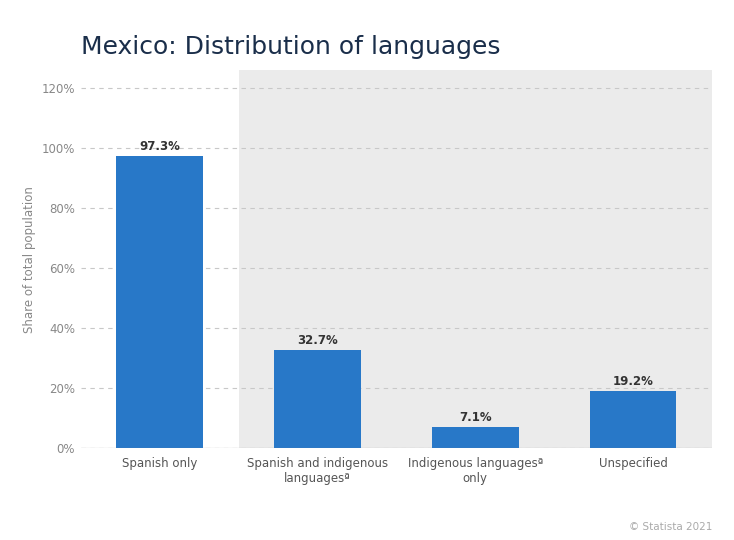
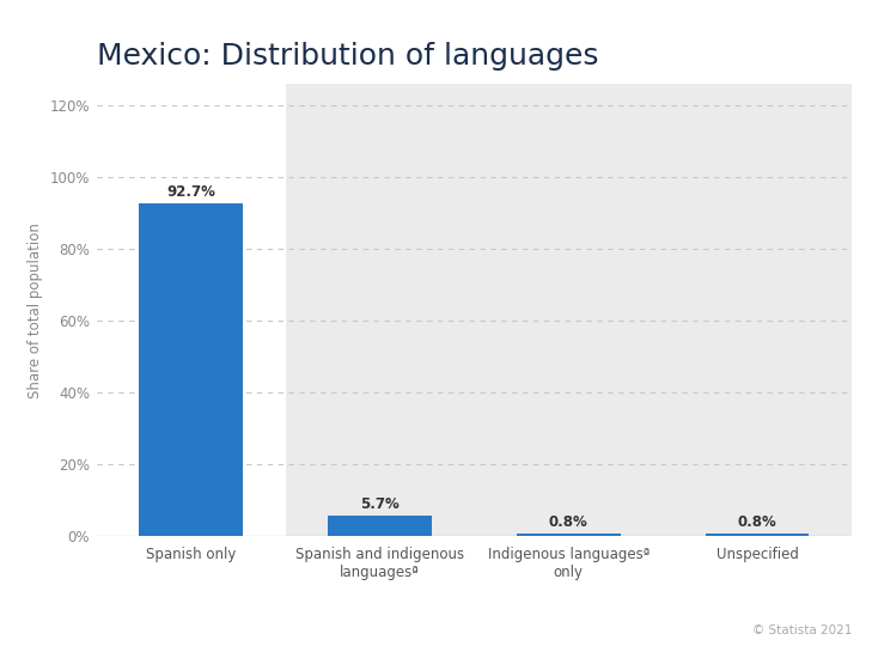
Spanish only: 97.3% -> 92.7%
Spanish and indigenous languagesª: 32.7% -> 5.7%
Indigenous languagesª only: 7.1% -> 0.8%
Unspecified: 19.2% -> 0.8%
